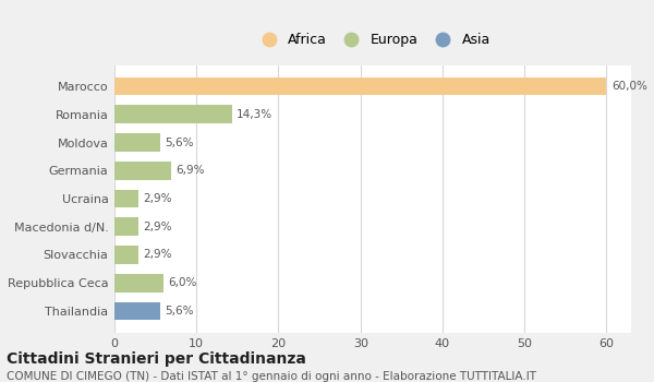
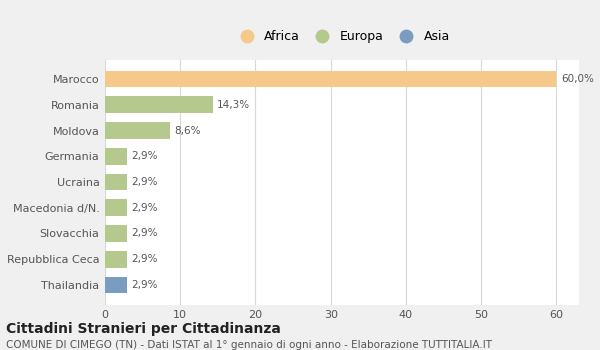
Moldova: 5,6% -> 8,6%
Germania: 6,9% -> 2,9%
Repubblica Ceca: 6,0% -> 2,9%
Thailandia: 5,6% -> 2,9%
